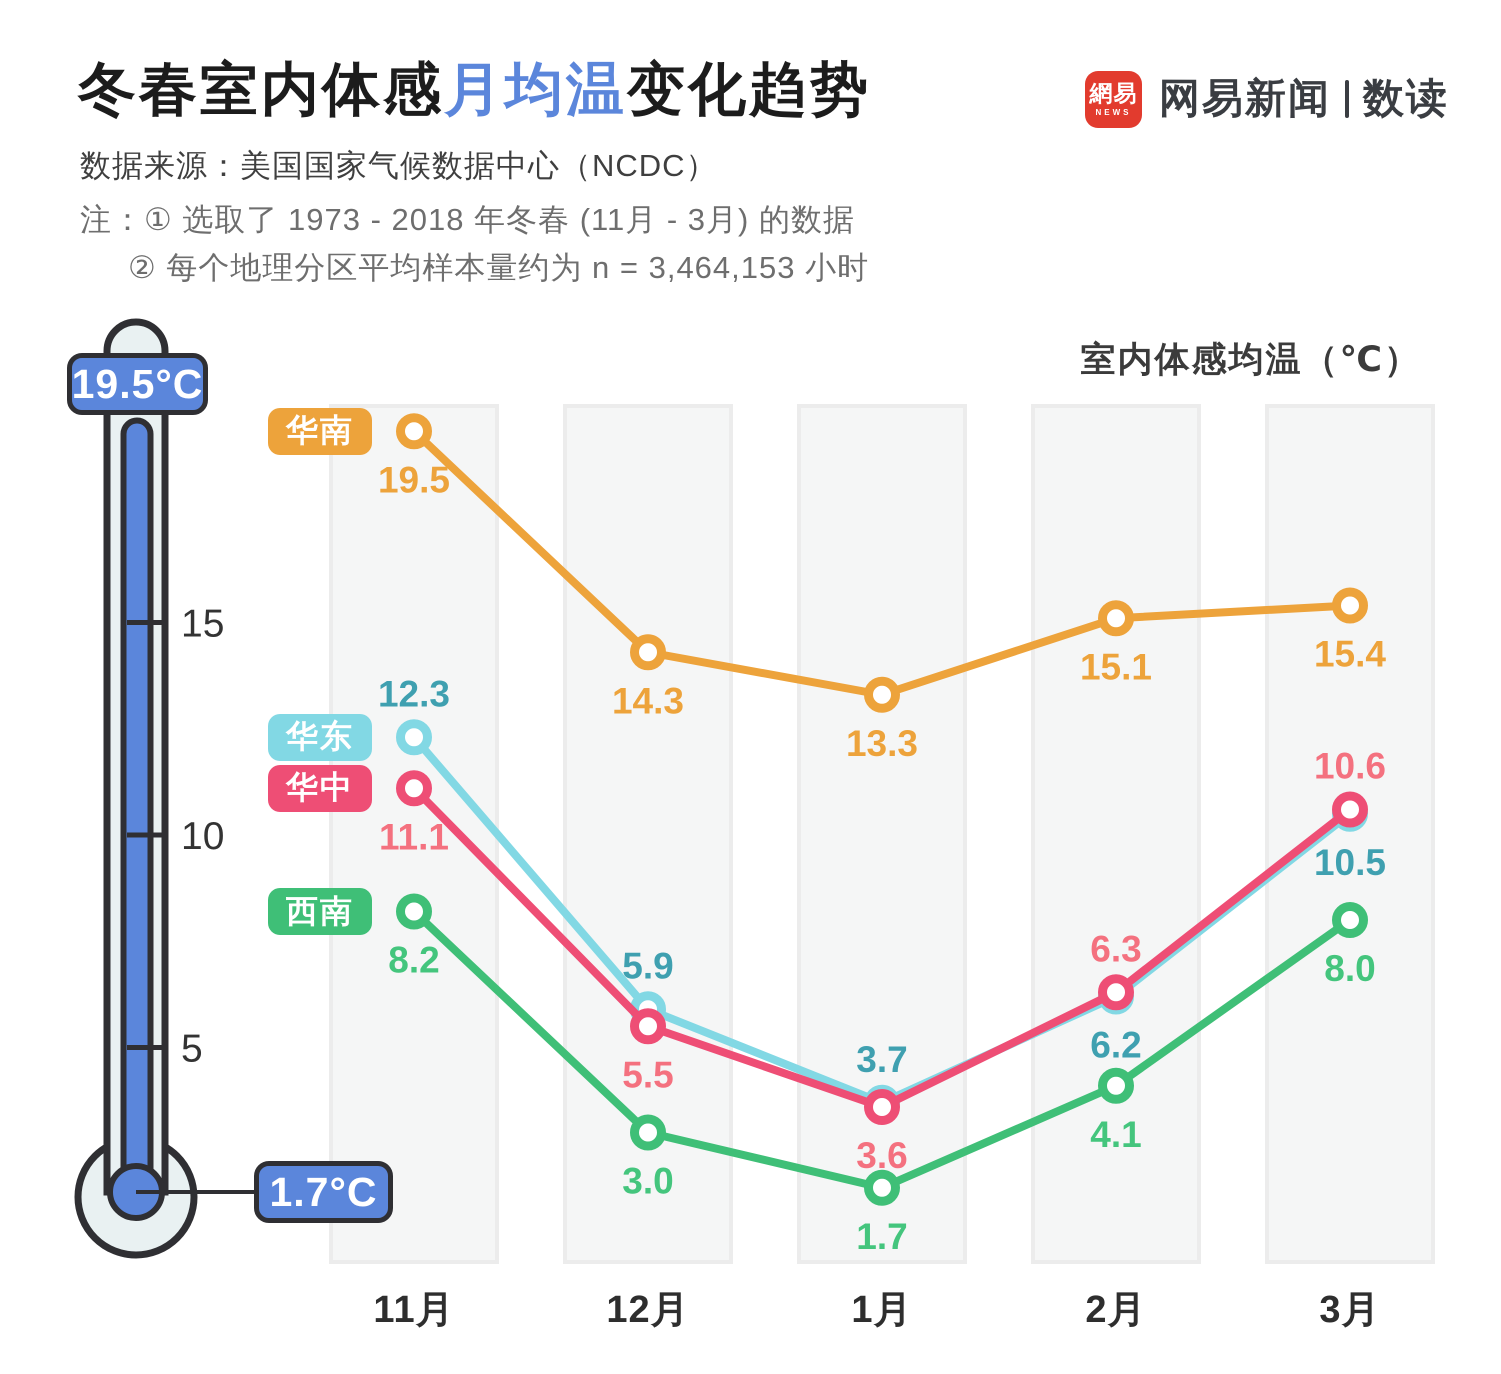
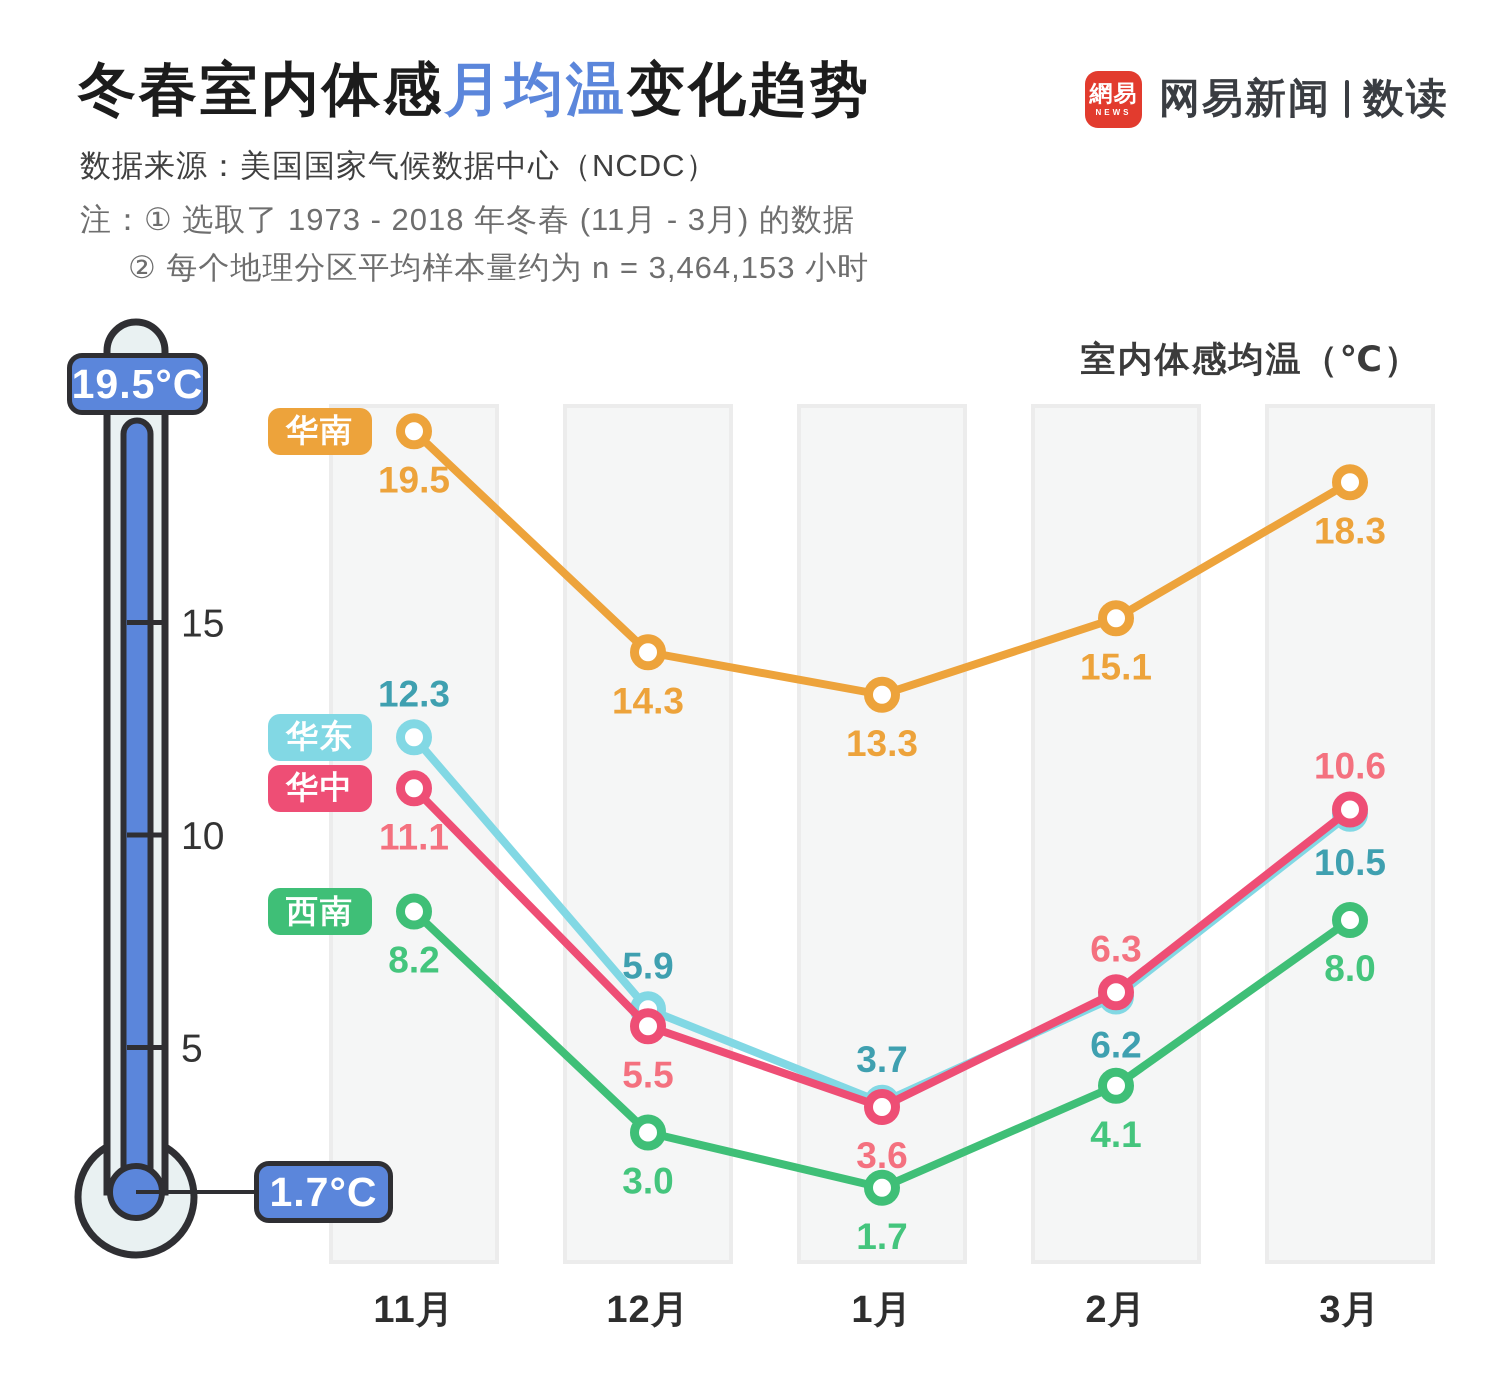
华南/3月: 15.4 -> 18.3
